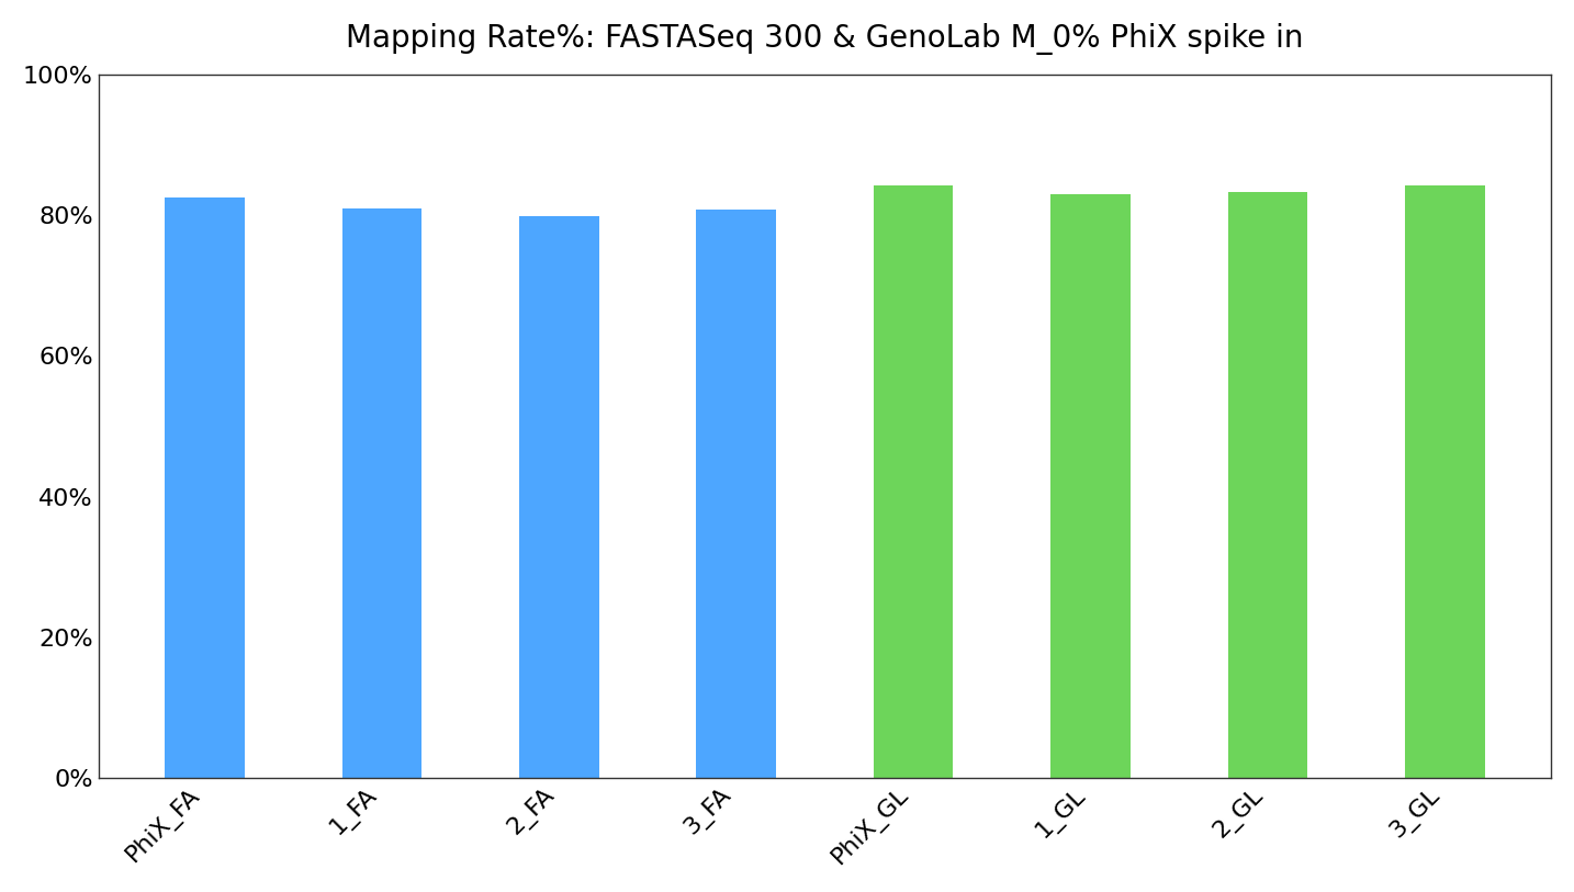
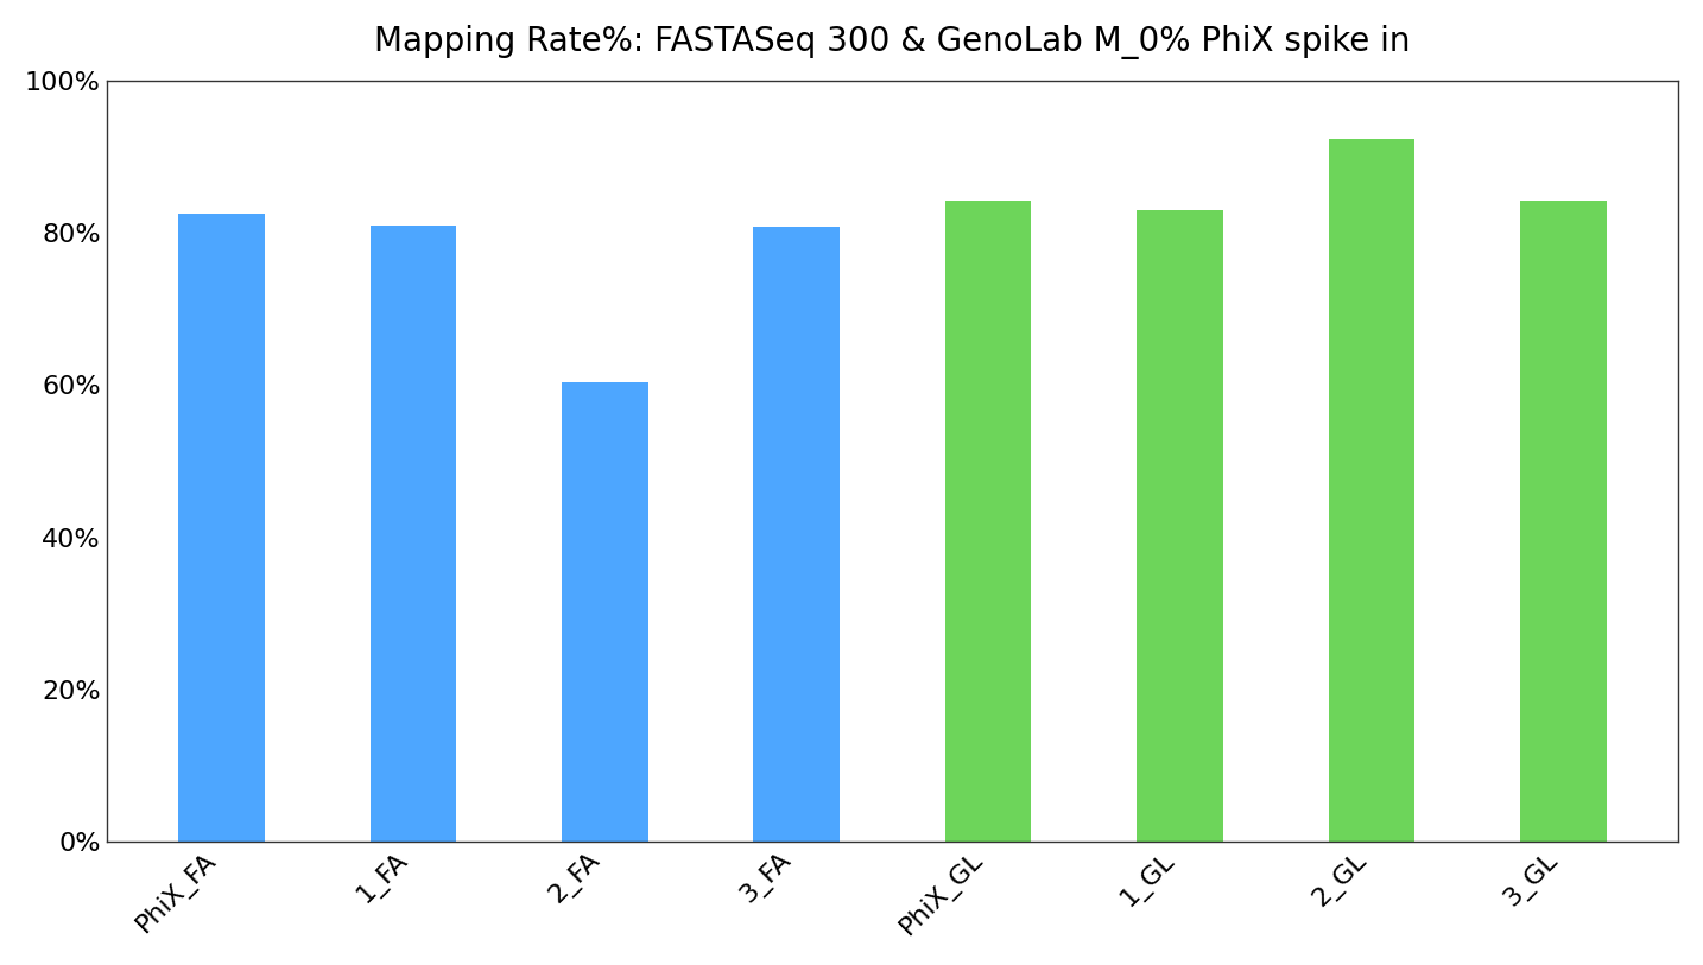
2_FA: 79.8% -> 60.4%
2_GL: 83.3% -> 92.4%
